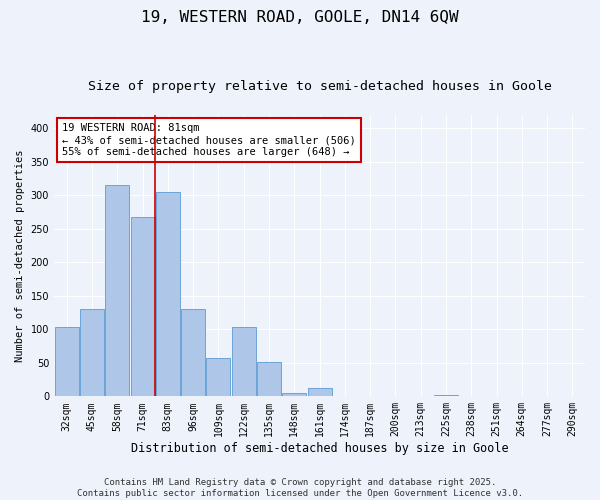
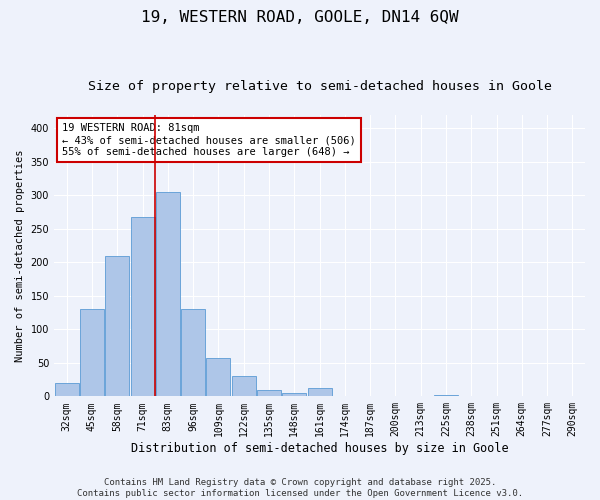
32sqm: 104 -> 20
58sqm: 316 -> 210
122sqm: 104 -> 30
135sqm: 52 -> 9
